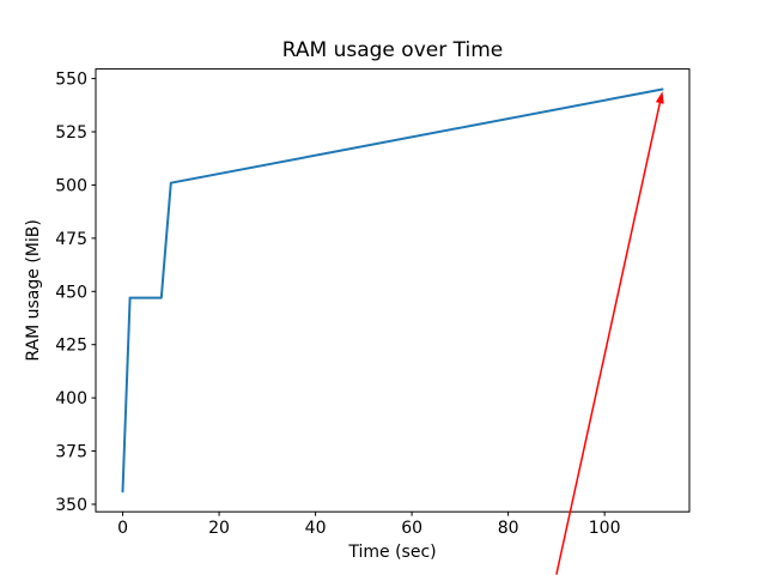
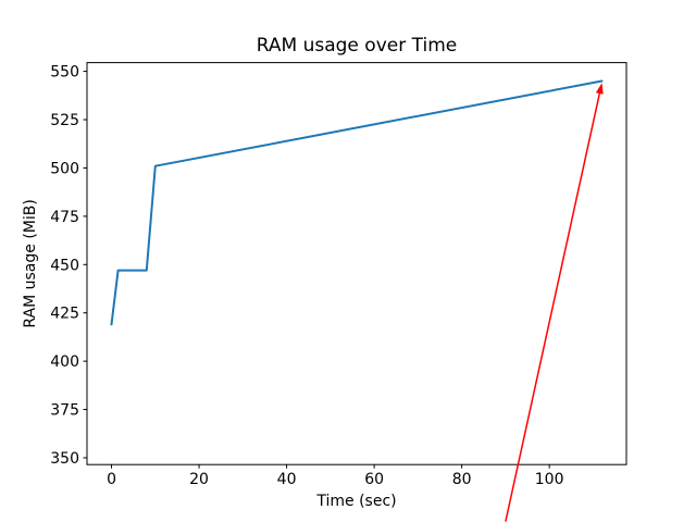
0: 356 -> 419
